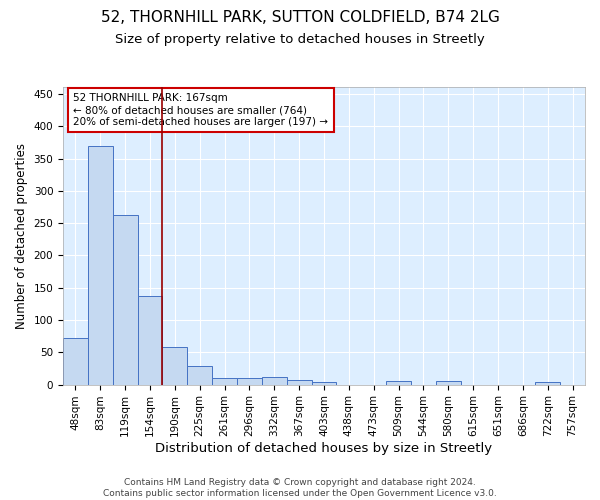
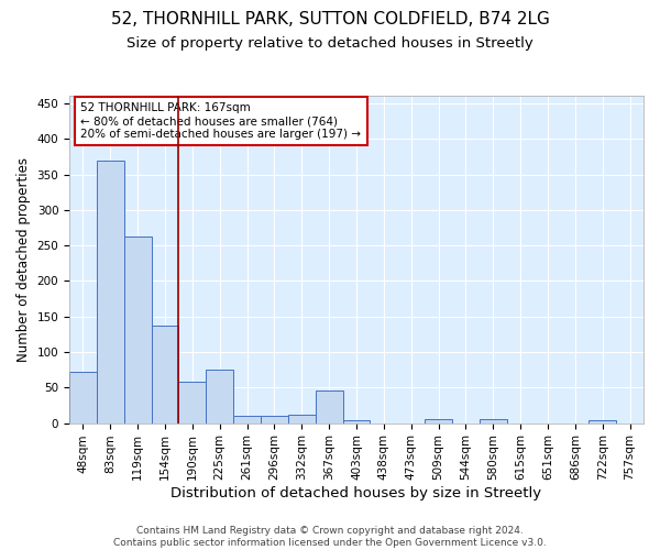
225sqm: 29 -> 76
367sqm: 7 -> 46
